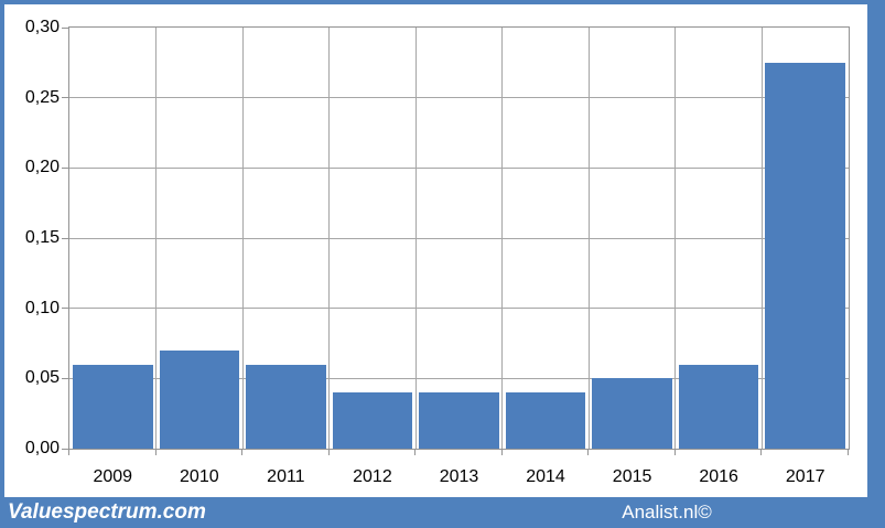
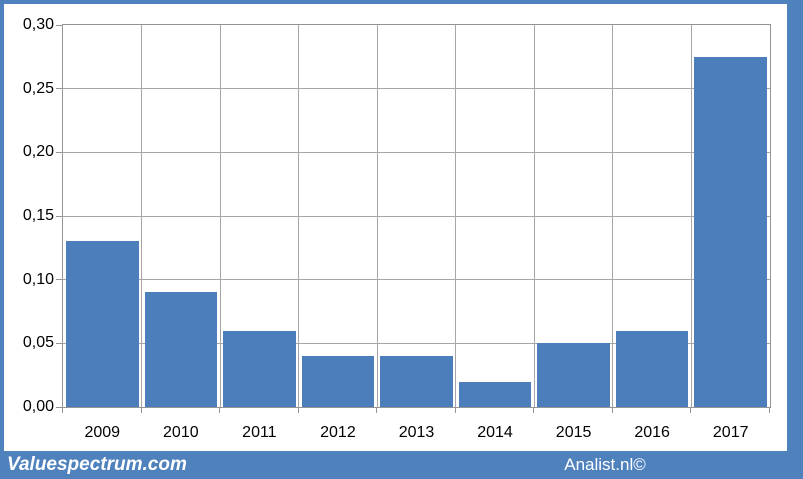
2009: 0,06 -> 0,13
2010: 0,07 -> 0,09
2014: 0,04 -> 0,02
